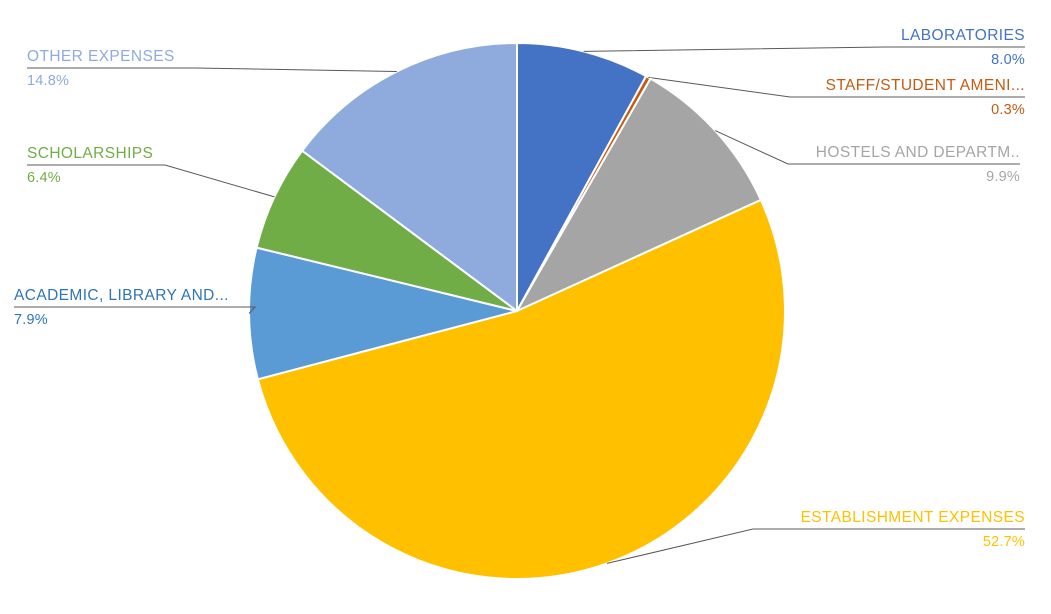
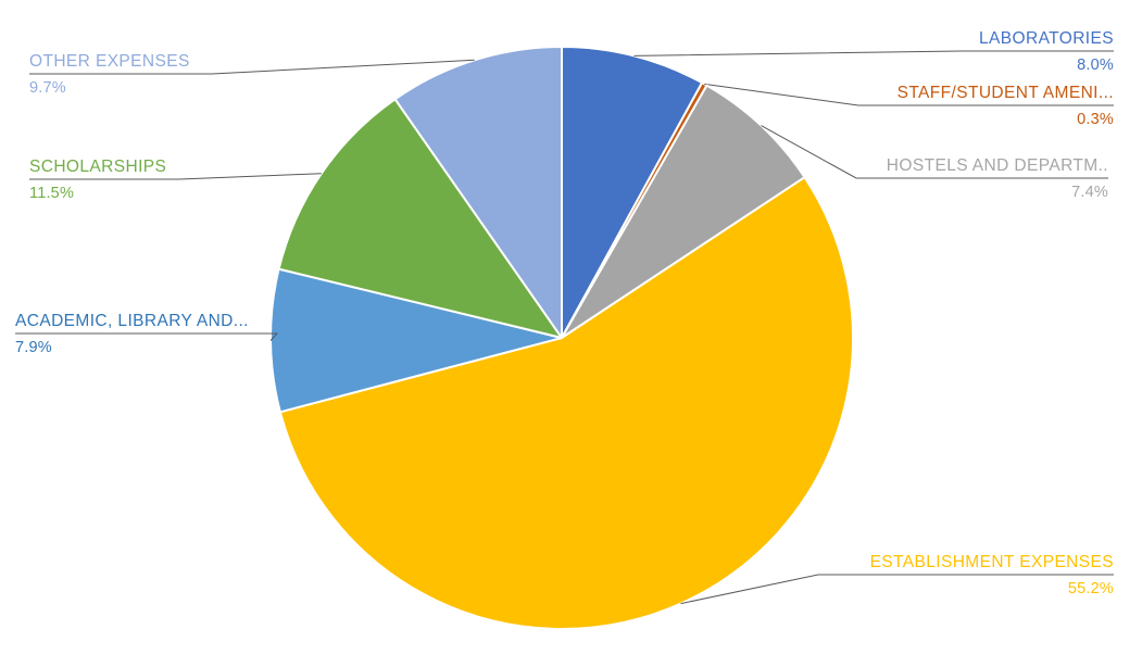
HOSTELS AND DEPARTM..: 9.9% -> 7.4%
ESTABLISHMENT EXPENSES: 52.7% -> 55.2%
SCHOLARSHIPS: 6.4% -> 11.5%
OTHER EXPENSES: 14.8% -> 9.7%
